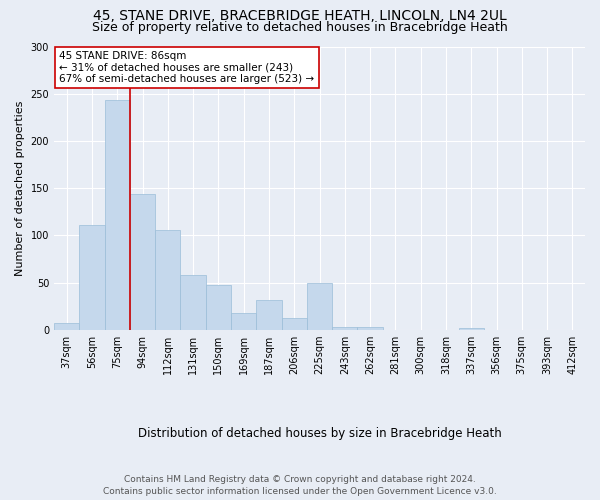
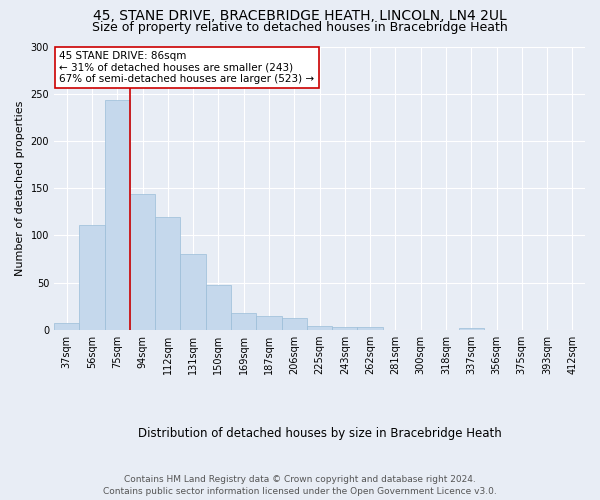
112sqm: 106 -> 120
131sqm: 58 -> 80
187sqm: 32 -> 15
225sqm: 50 -> 4
